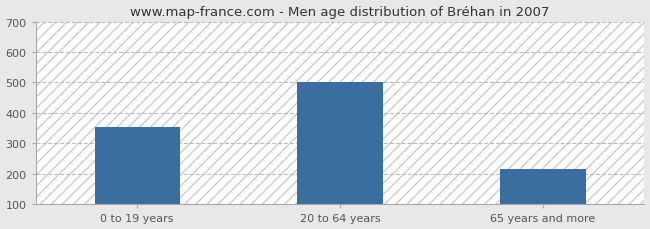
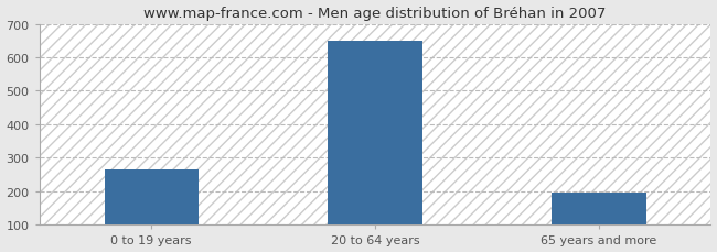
0 to 19 years: 355 -> 265
20 to 64 years: 500 -> 648
65 years and more: 215 -> 195
